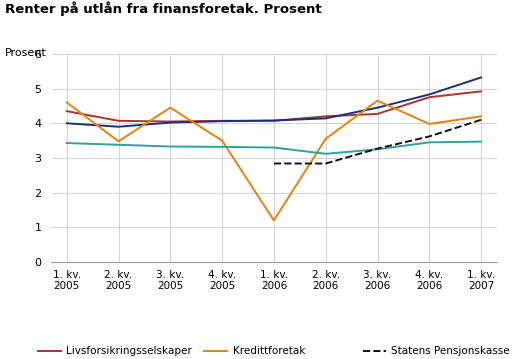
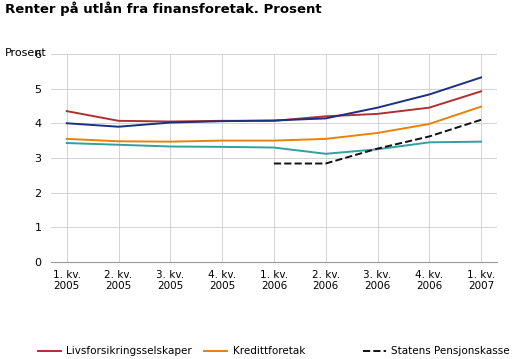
Kredittforetak/1. kv. 2005: 4.60 -> 3.55
Kredittforetak/3. kv. 2005: 4.45 -> 3.47
Kredittforetak/1. kv. 2006: 1.20 -> 3.50
Kredittforetak/3. kv. 2006: 4.65 -> 3.72
Livsforsikringsselskaper/4. kv. 2006: 4.75 -> 4.45
Kredittforetak/1. kv. 2007: 4.20 -> 4.48
